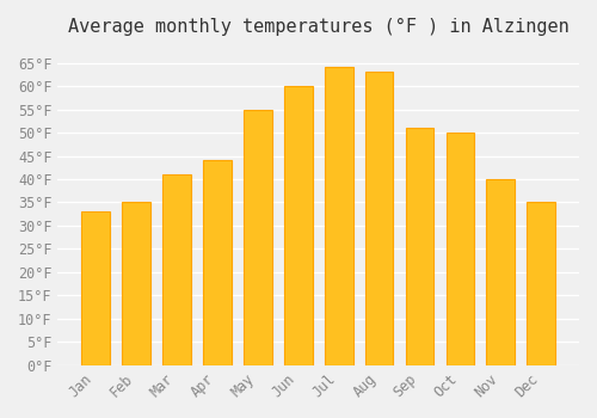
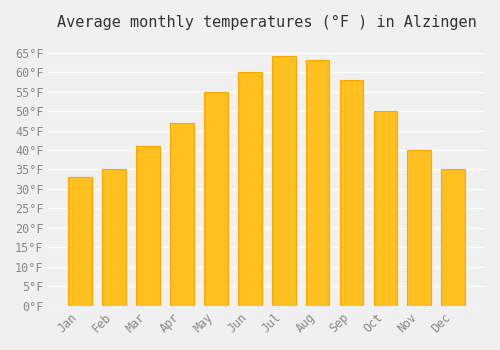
Apr: 44°F -> 47°F
Sep: 51°F -> 58°F
